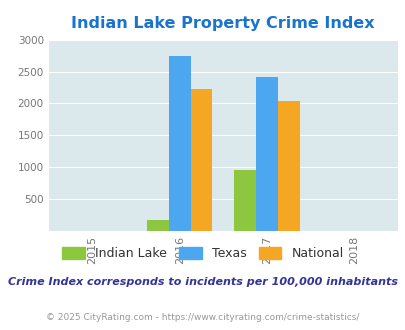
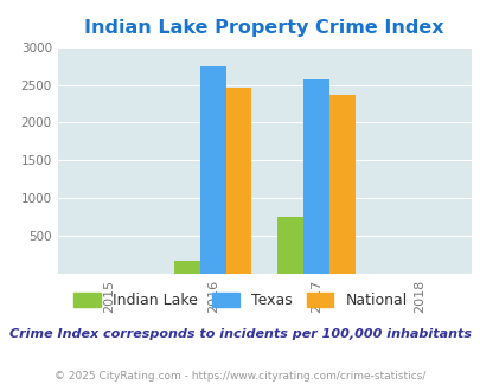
National/2016: 2220 -> 2460
Indian Lake/2017: 960 -> 760
Texas/2017: 2420 -> 2570
National/2017: 2040 -> 2360
